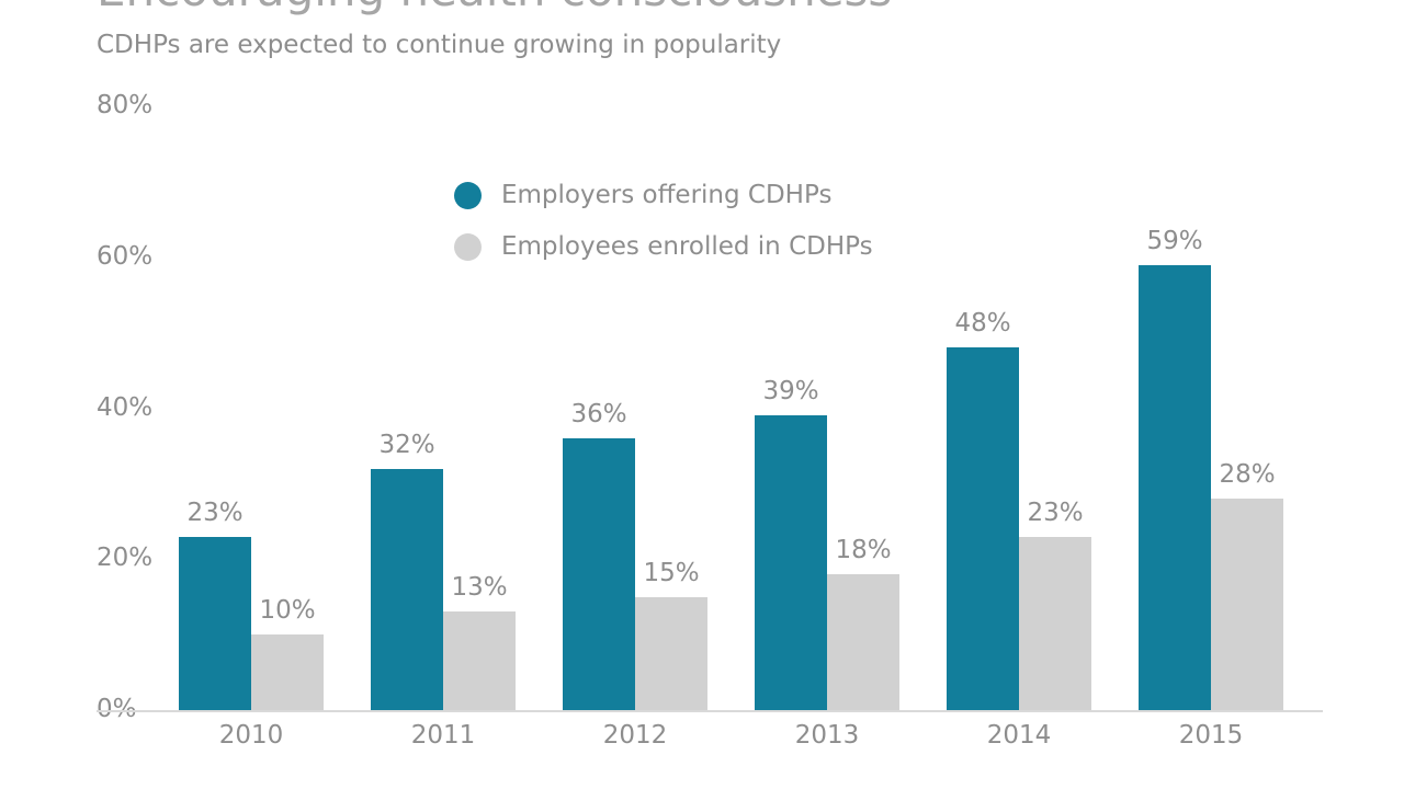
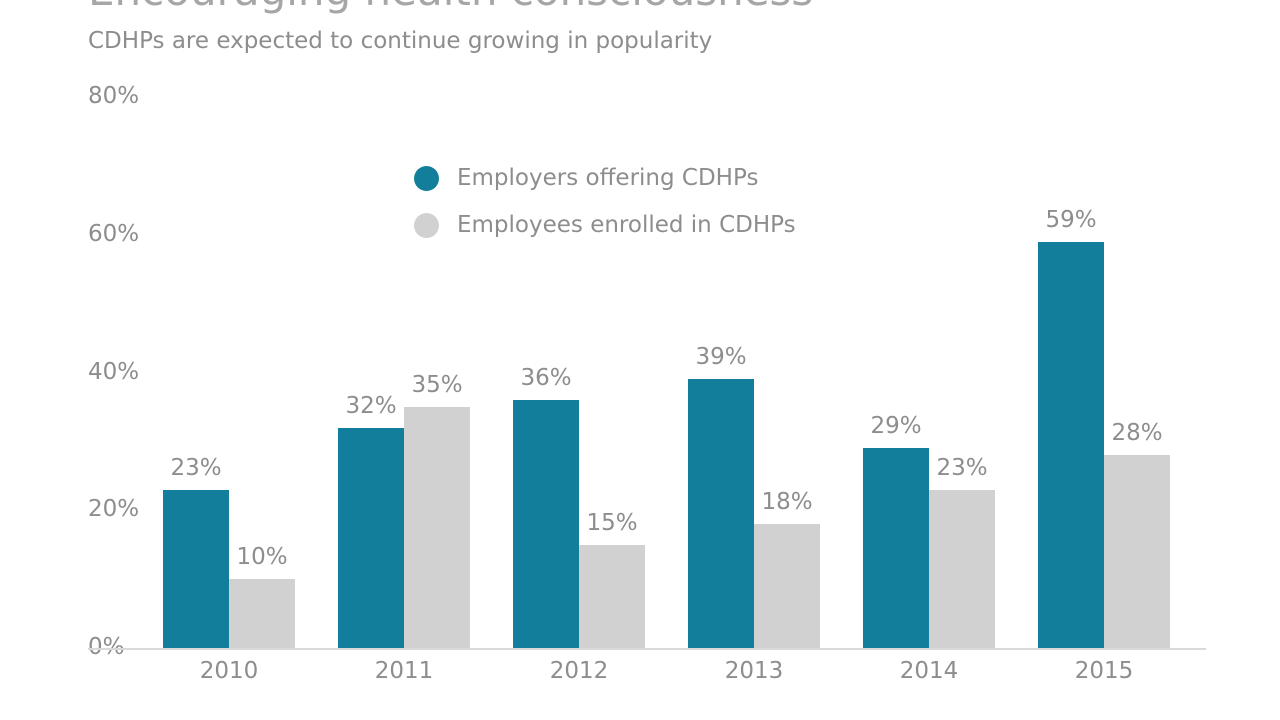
Employees enrolled in CDHPs/2011: 13% -> 35%
Employers offering CDHPs/2014: 48% -> 29%
